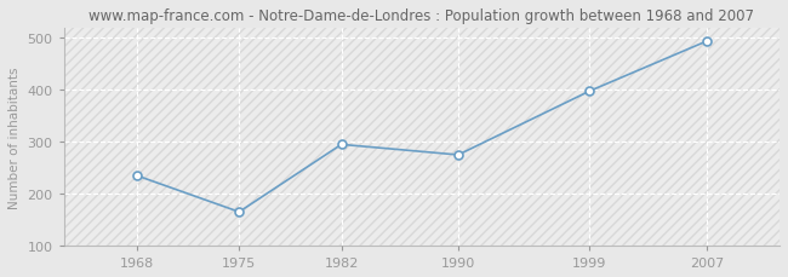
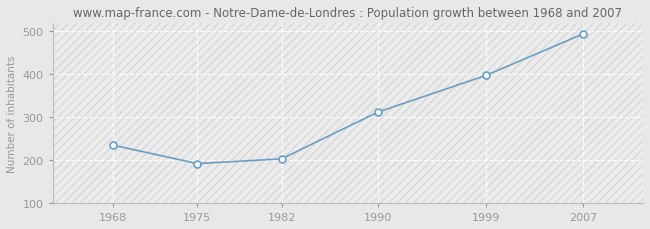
1975: 165 -> 192
1982: 295 -> 203
1990: 275 -> 312
